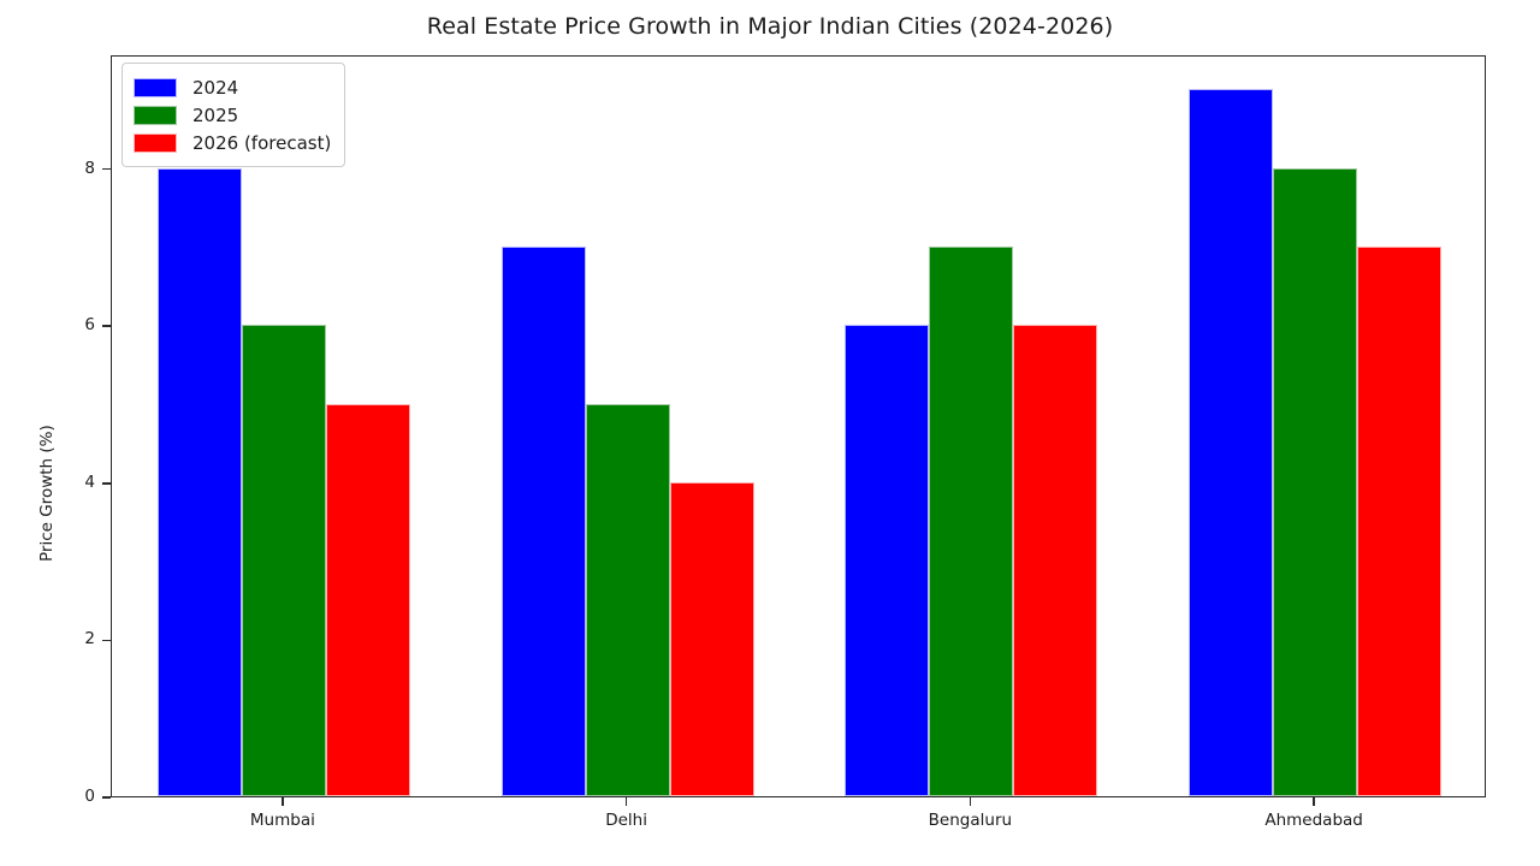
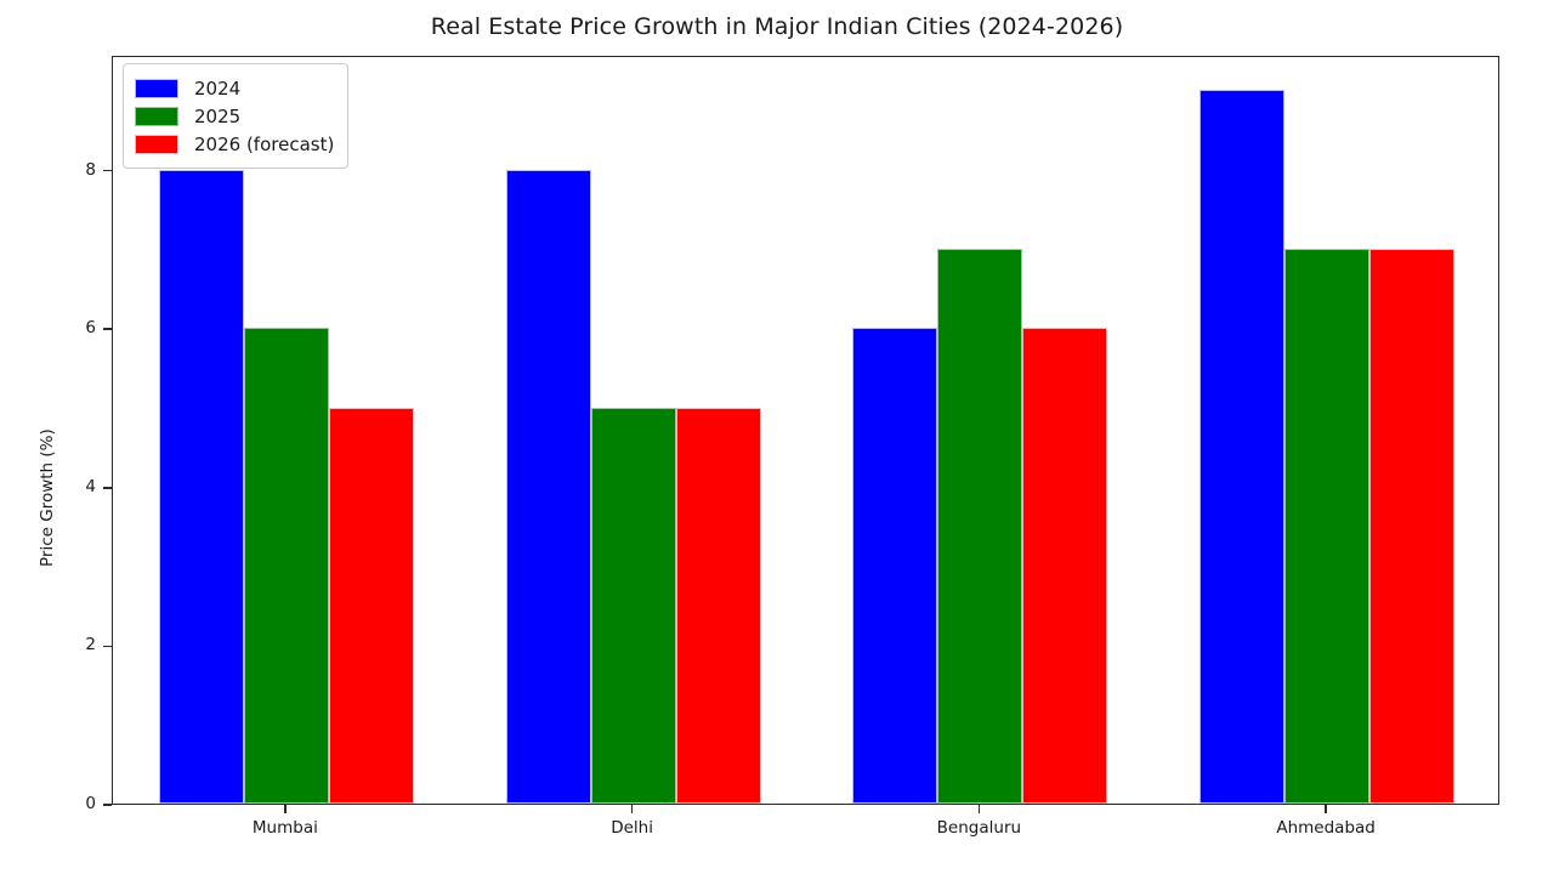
2024/Delhi: 7 -> 8
2026 (forecast)/Delhi: 4 -> 5
2025/Ahmedabad: 8 -> 7
